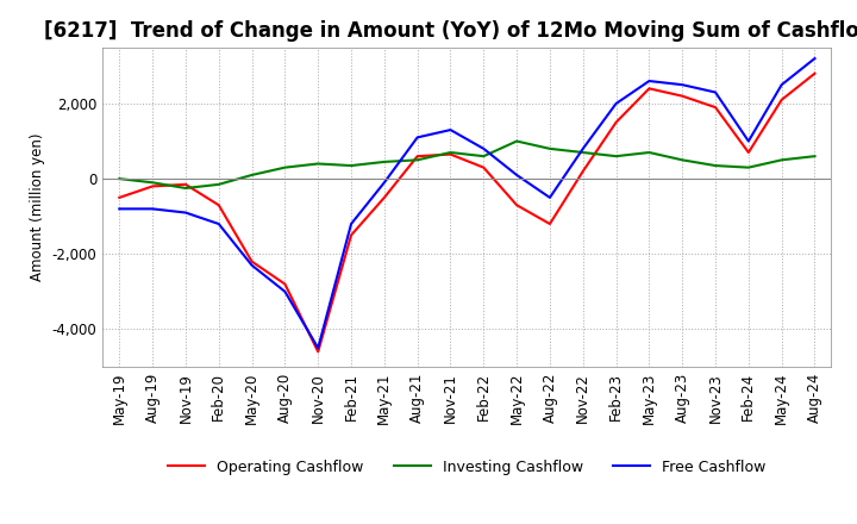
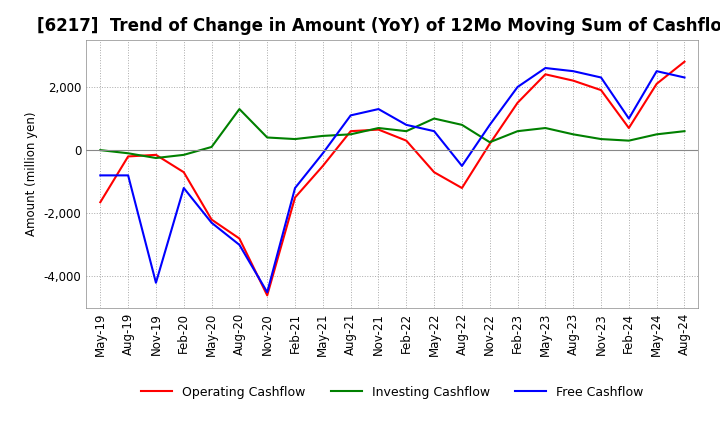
Operating Cashflow/May-19: -500 -> -1,650
Free Cashflow/Nov-19: -900 -> -4,200
Investing Cashflow/Aug-20: 300 -> 1,300
Free Cashflow/May-22: 100 -> 600
Investing Cashflow/Nov-22: 700 -> 250
Free Cashflow/Aug-24: 3,200 -> 2,300
